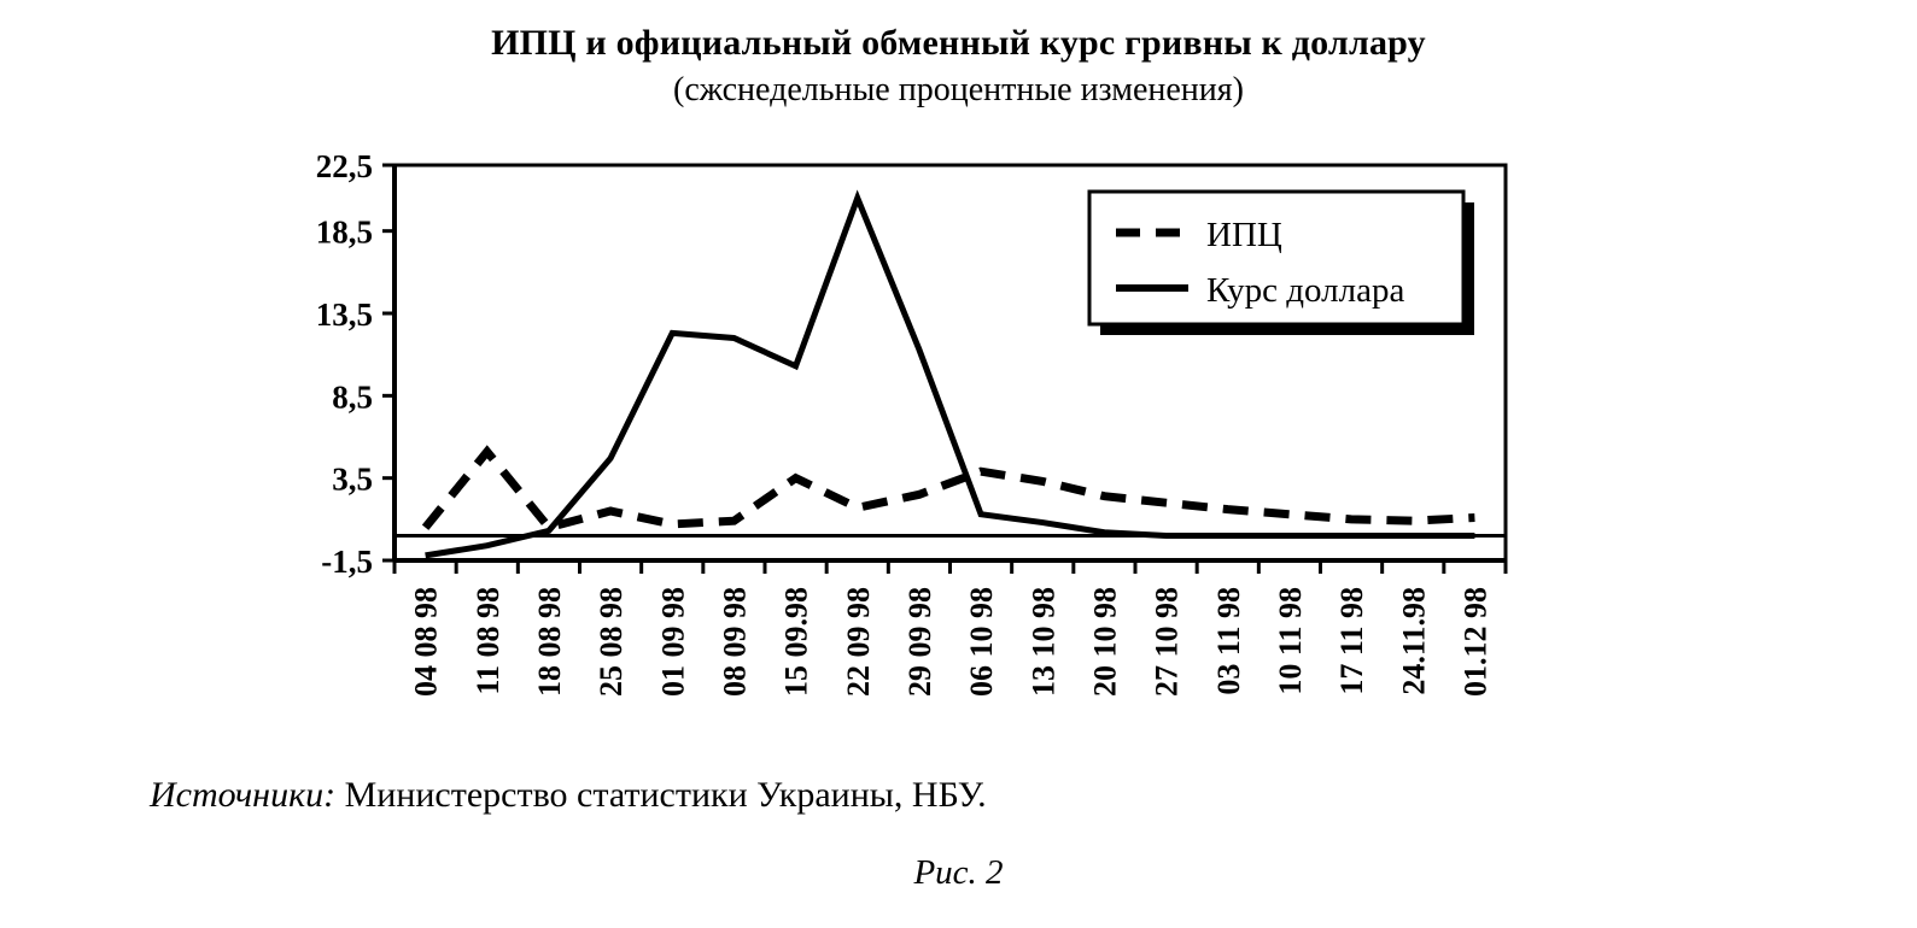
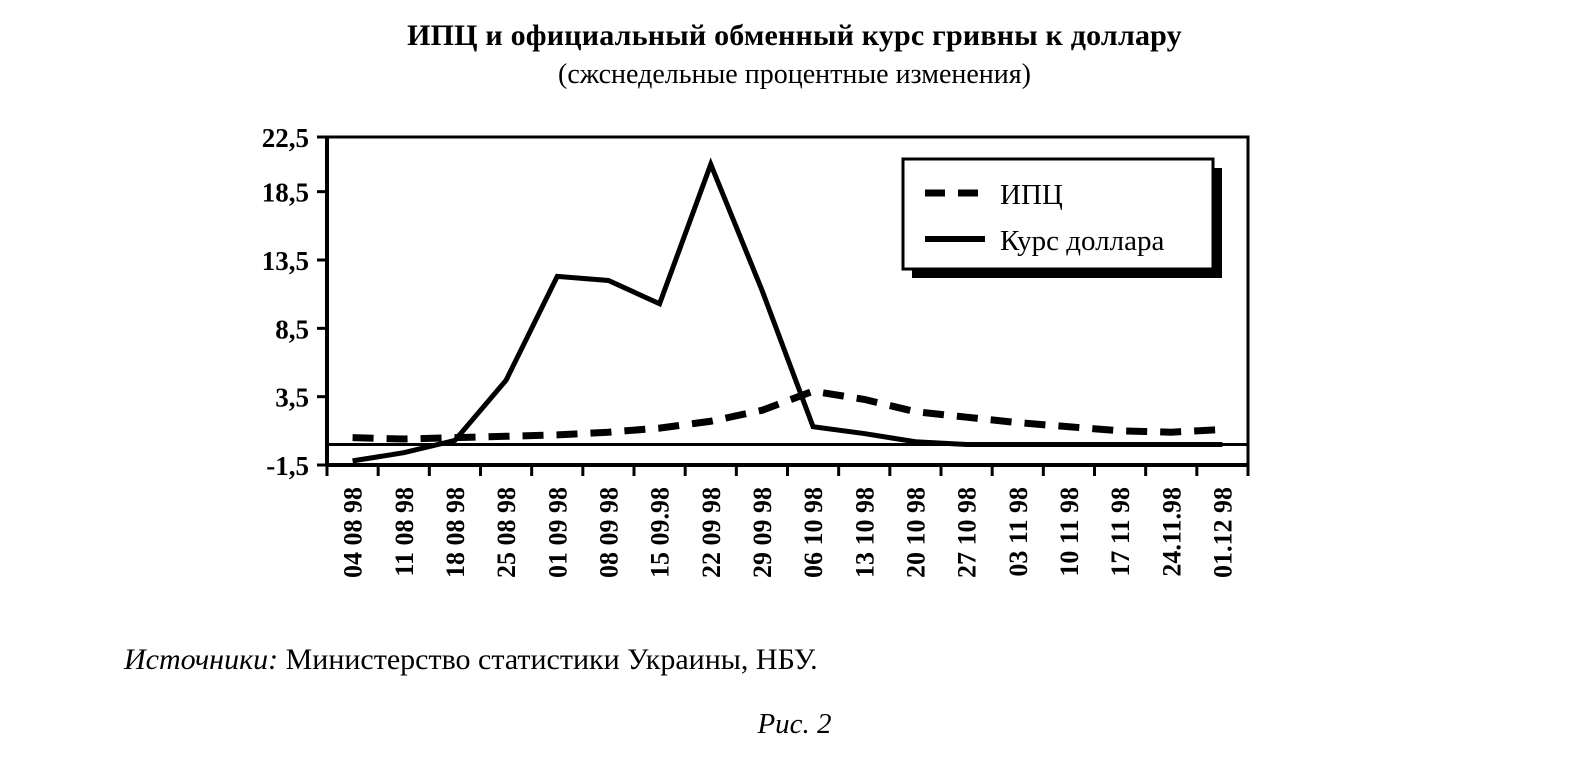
ИПЦ/11 08 98: 5,1 -> 0,4
ИПЦ/25 08 98: 1,5 -> 0,6
ИПЦ/15 09.98: 3,5 -> 1,2
